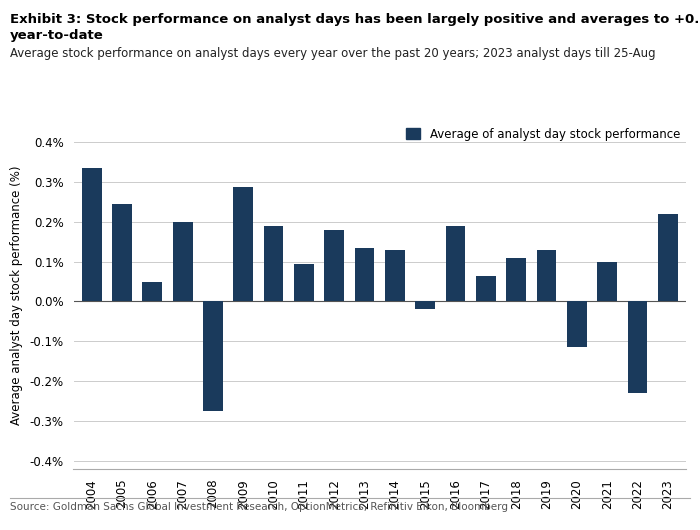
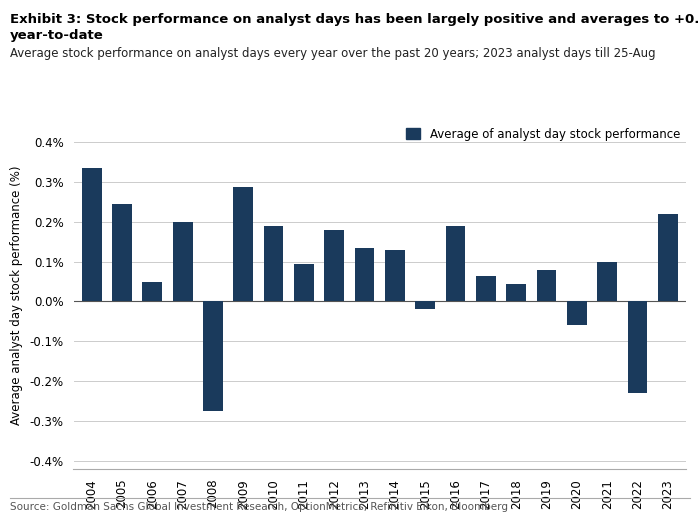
2018: 0.108% -> 0.045%
2019: 0.130% -> 0.080%
2020: -0.115% -> -0.060%
